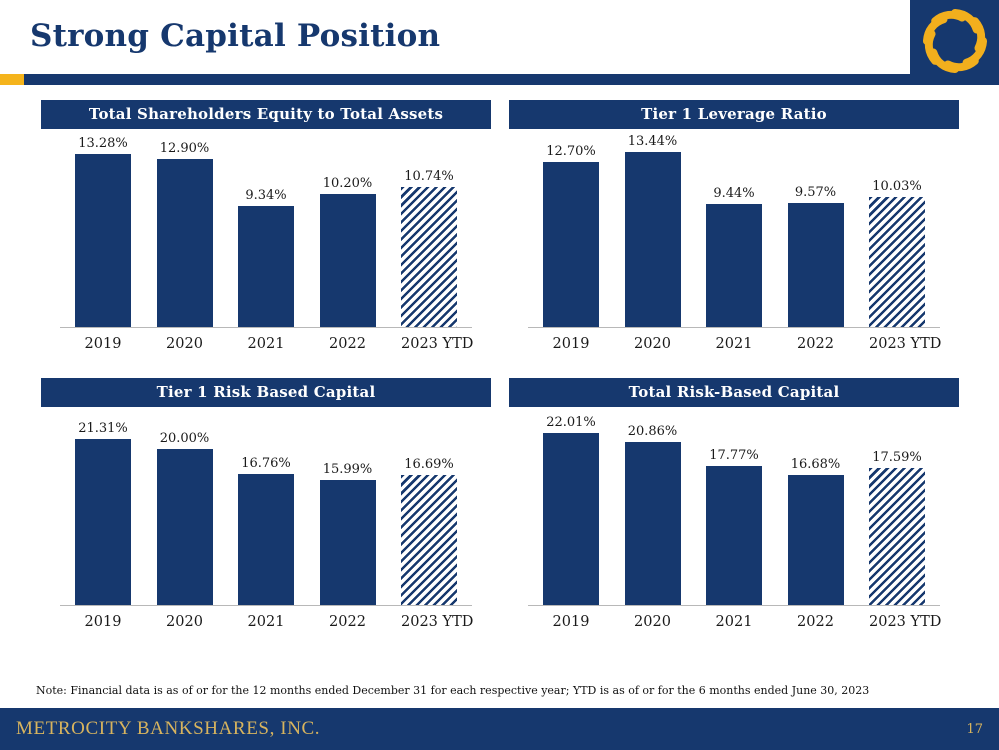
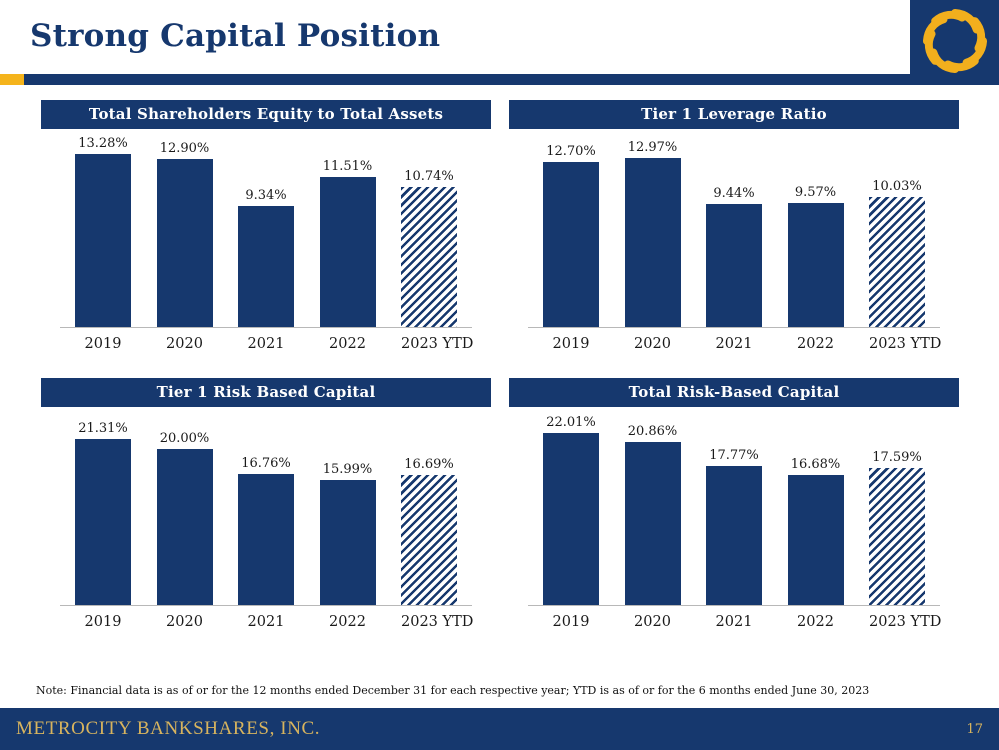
Total Shareholders Equity to Total Assets/2022: 10.20% -> 11.51%
Tier 1 Leverage Ratio/2020: 13.44% -> 12.97%
